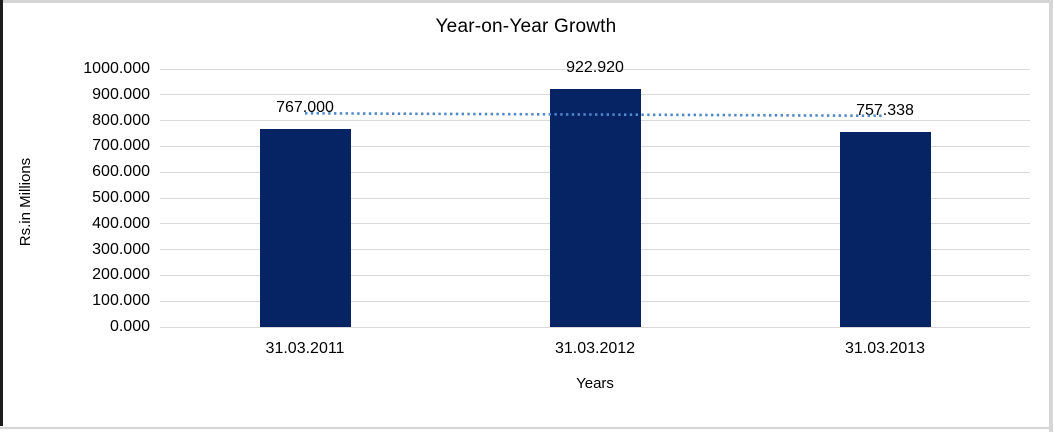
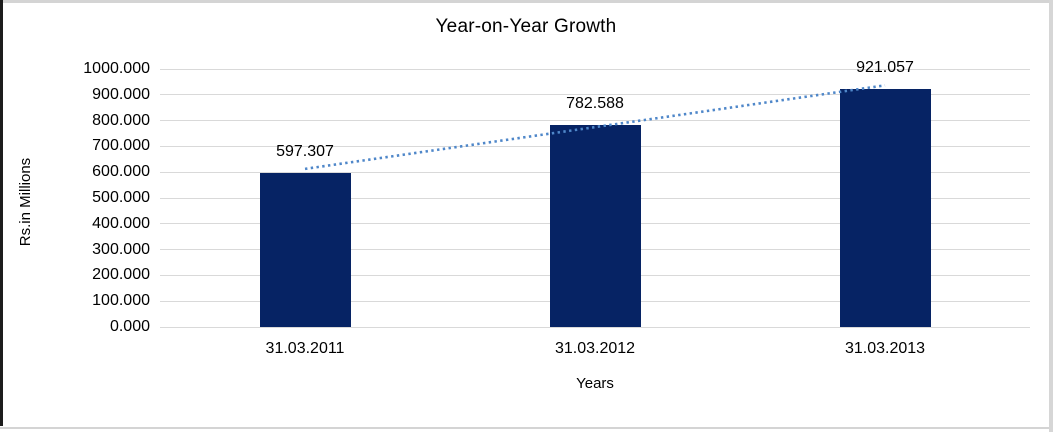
31.03.2011: 767.000 -> 597.307
31.03.2012: 922.920 -> 782.588
31.03.2013: 757.338 -> 921.057
